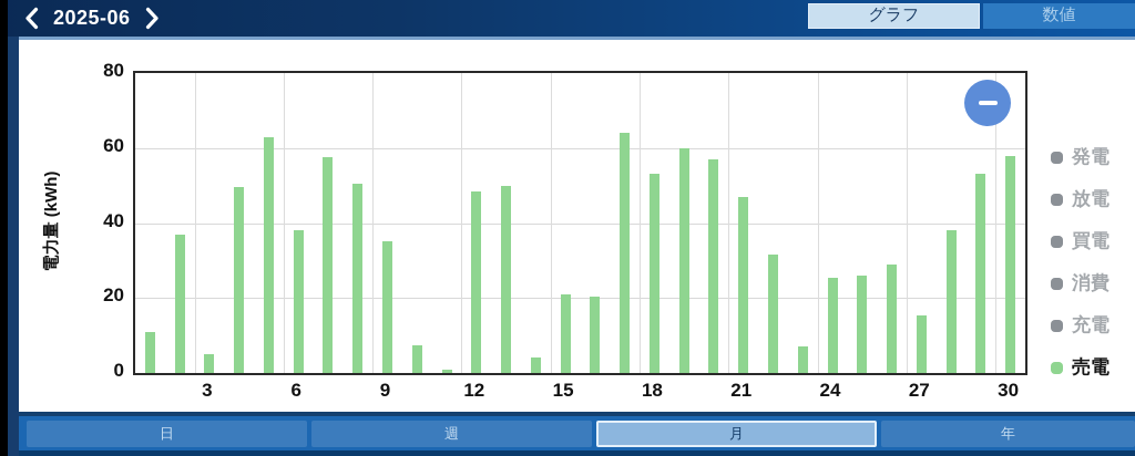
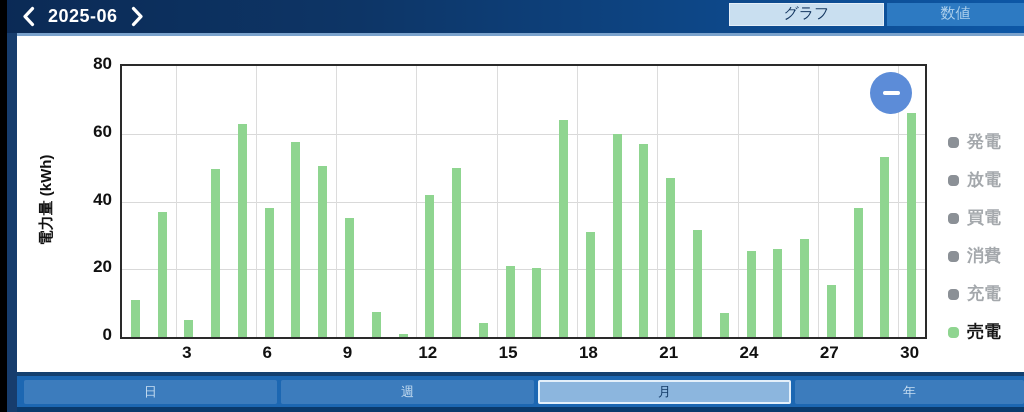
12: 48 -> 42
18: 53 -> 31
30: 58 -> 66
